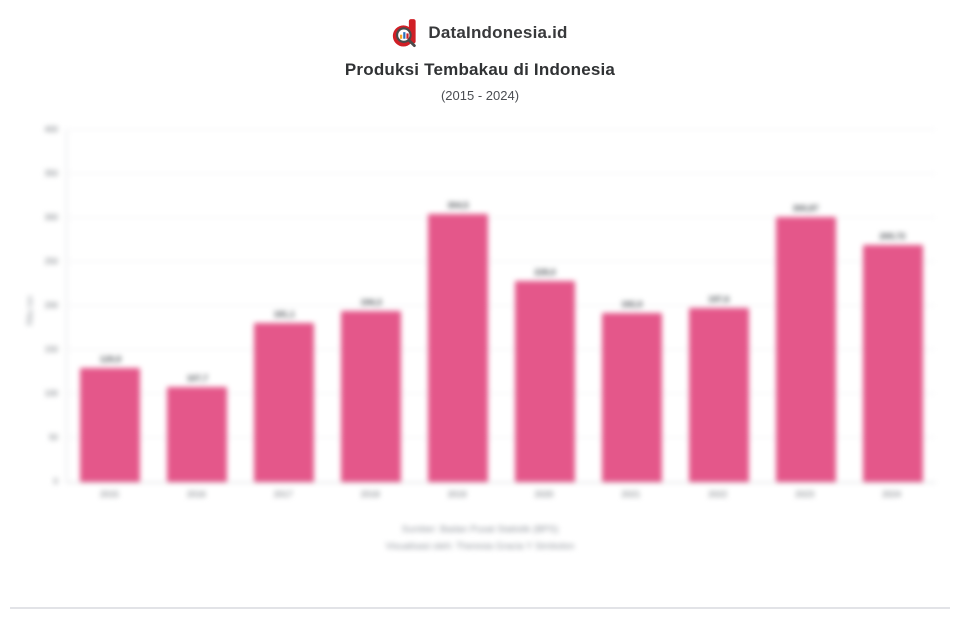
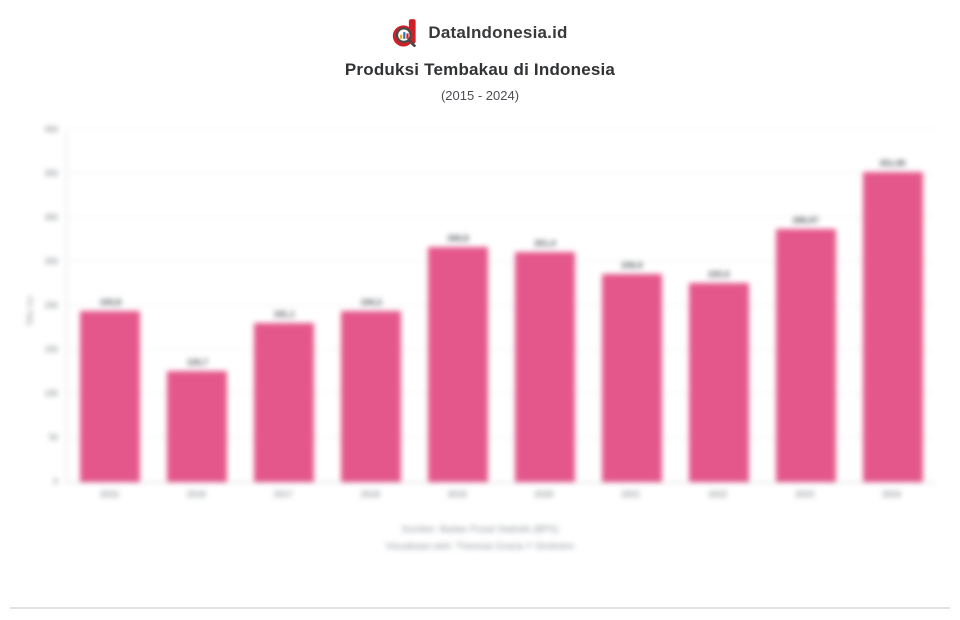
2015: 129,9 -> 193,8
2016: 107,7 -> 126,7
2019: 304,5 -> 266,8
2020: 228,0 -> 261,4
2021: 192,0 -> 236,9
2022: 197,6 -> 225,9
2023: 300,87 -> 286,97
2024: 269,72 -> 351,90
